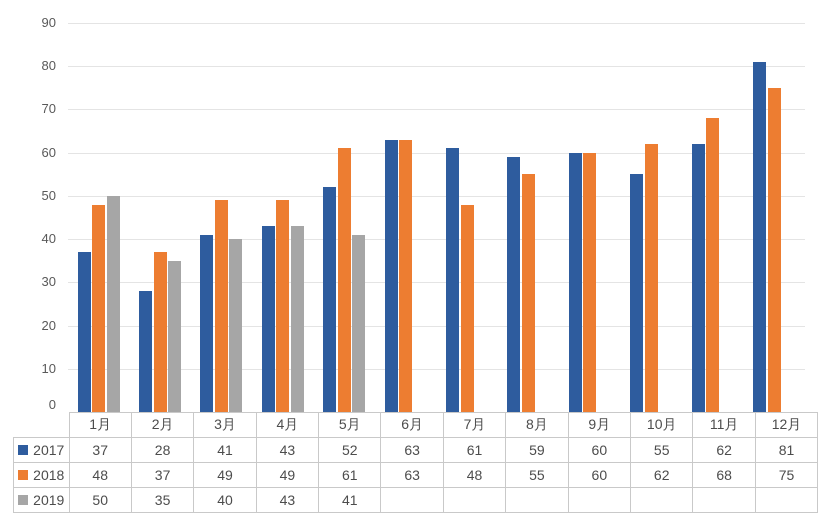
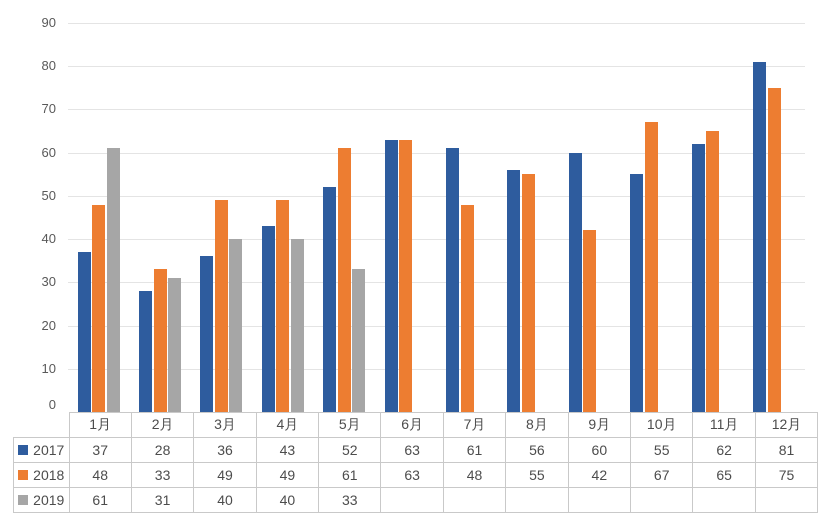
2019/1月: 50 -> 61
2018/2月: 37 -> 33
2019/2月: 35 -> 31
2017/3月: 41 -> 36
2019/4月: 43 -> 40
2019/5月: 41 -> 33
2017/8月: 59 -> 56
2018/9月: 60 -> 42
2018/10月: 62 -> 67
2018/11月: 68 -> 65
